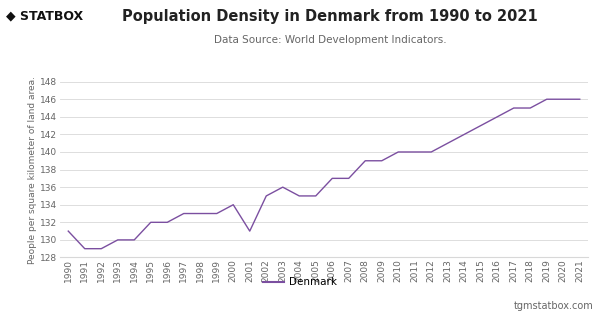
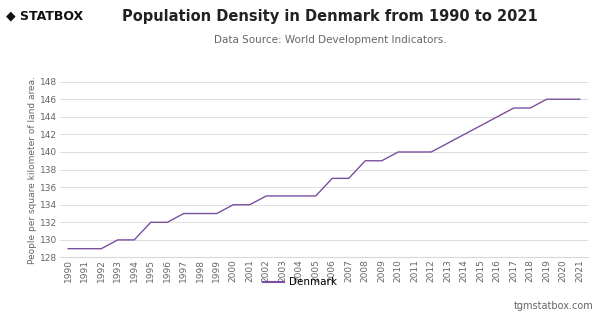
1990: 131 -> 129
2001: 131 -> 134
2003: 136 -> 135
